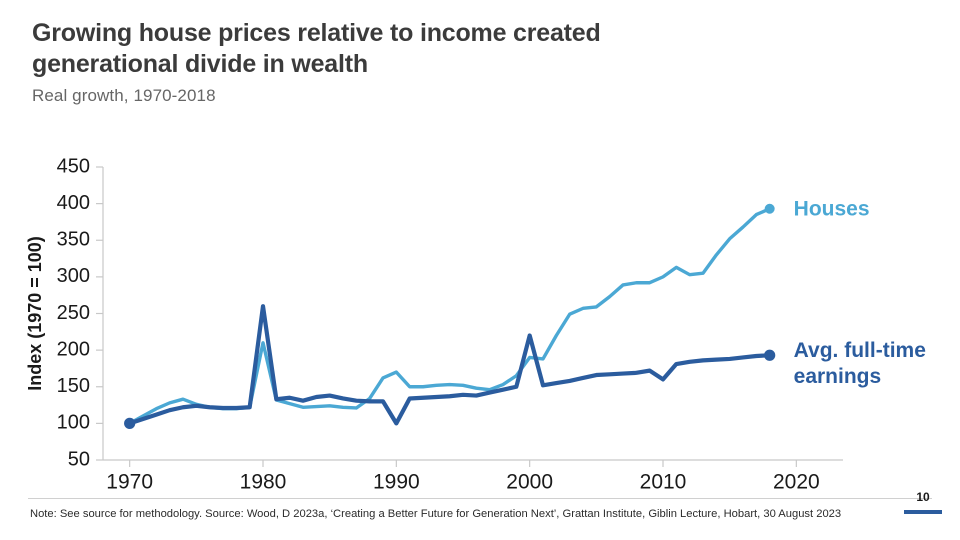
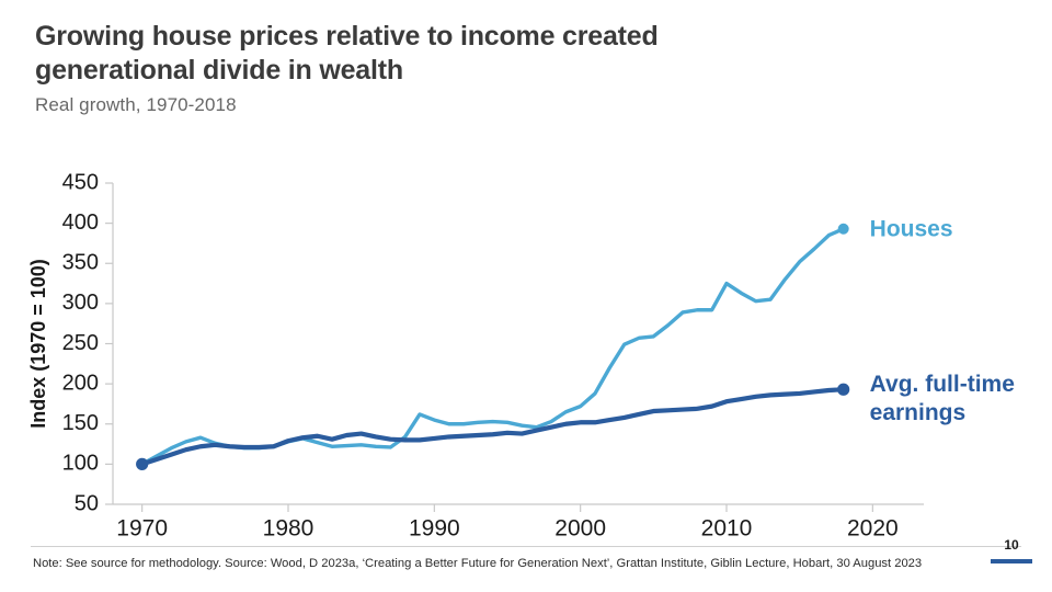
Houses/1980: 210 -> 130
Avg. full-time earnings/1980: 260 -> 130
Houses/1990: 170 -> 160
Avg. full-time earnings/1990: 100 -> 130
Houses/2000: 190 -> 170
Avg. full-time earnings/2000: 220 -> 150
Houses/2010: 300 -> 320
Avg. full-time earnings/2010: 160 -> 180
